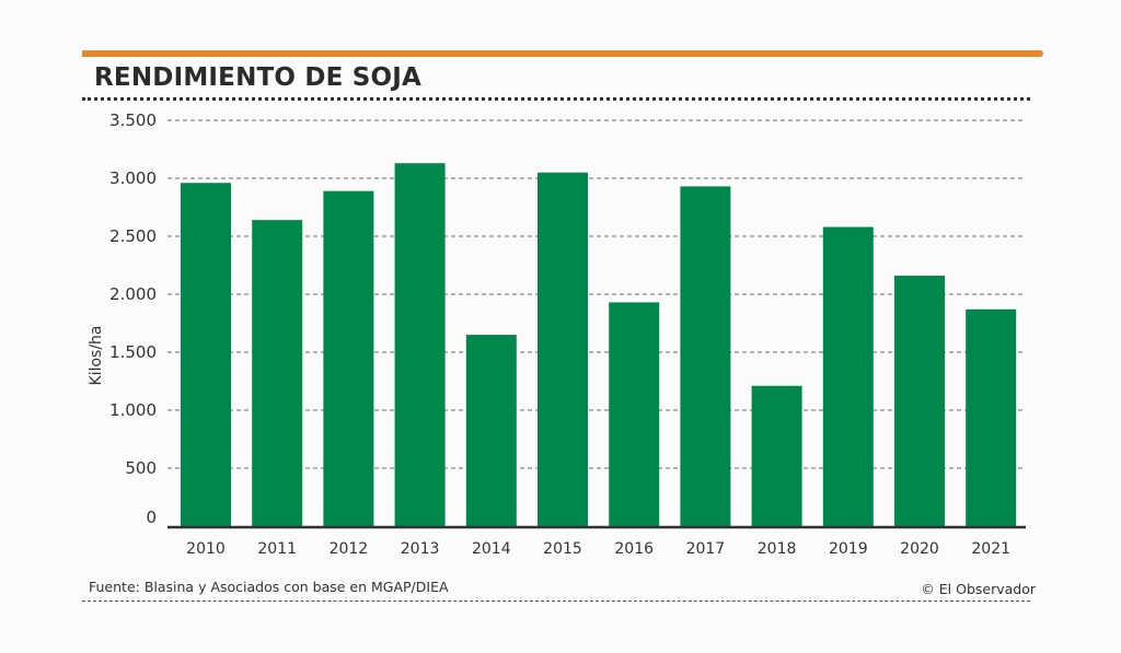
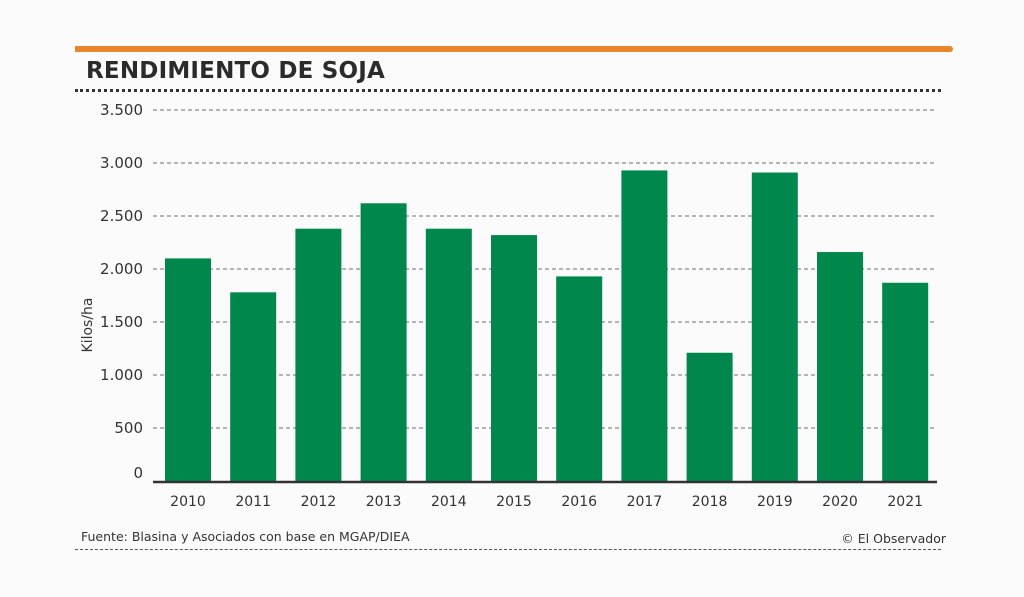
2010: 2960 -> 2100
2011: 2640 -> 1780
2012: 2890 -> 2380
2013: 3130 -> 2620
2014: 1650 -> 2380
2015: 3050 -> 2320
2019: 2580 -> 2910
